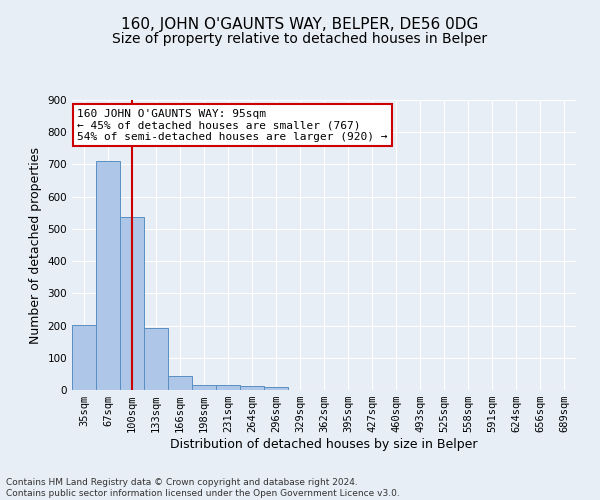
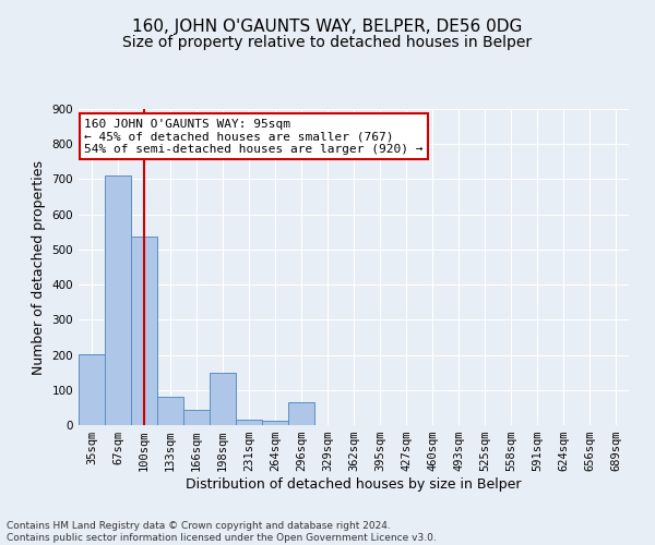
133sqm: 193 -> 80
198sqm: 17 -> 150
296sqm: 9 -> 65
